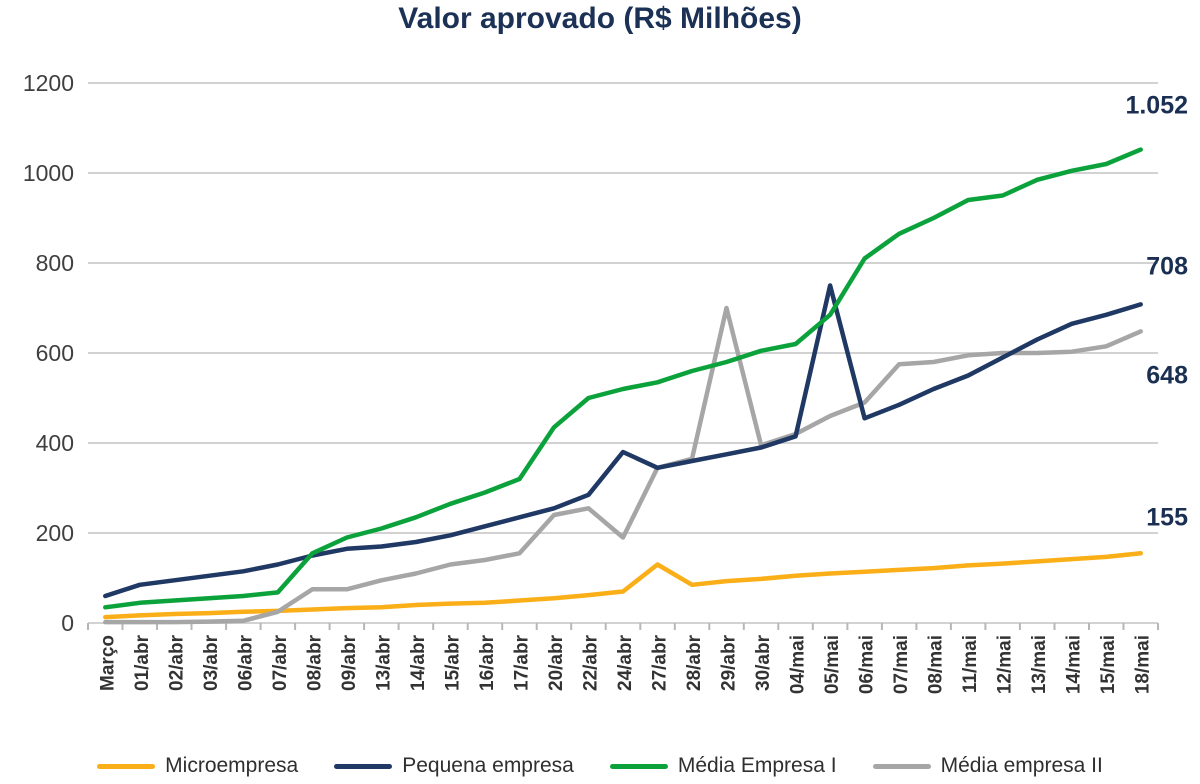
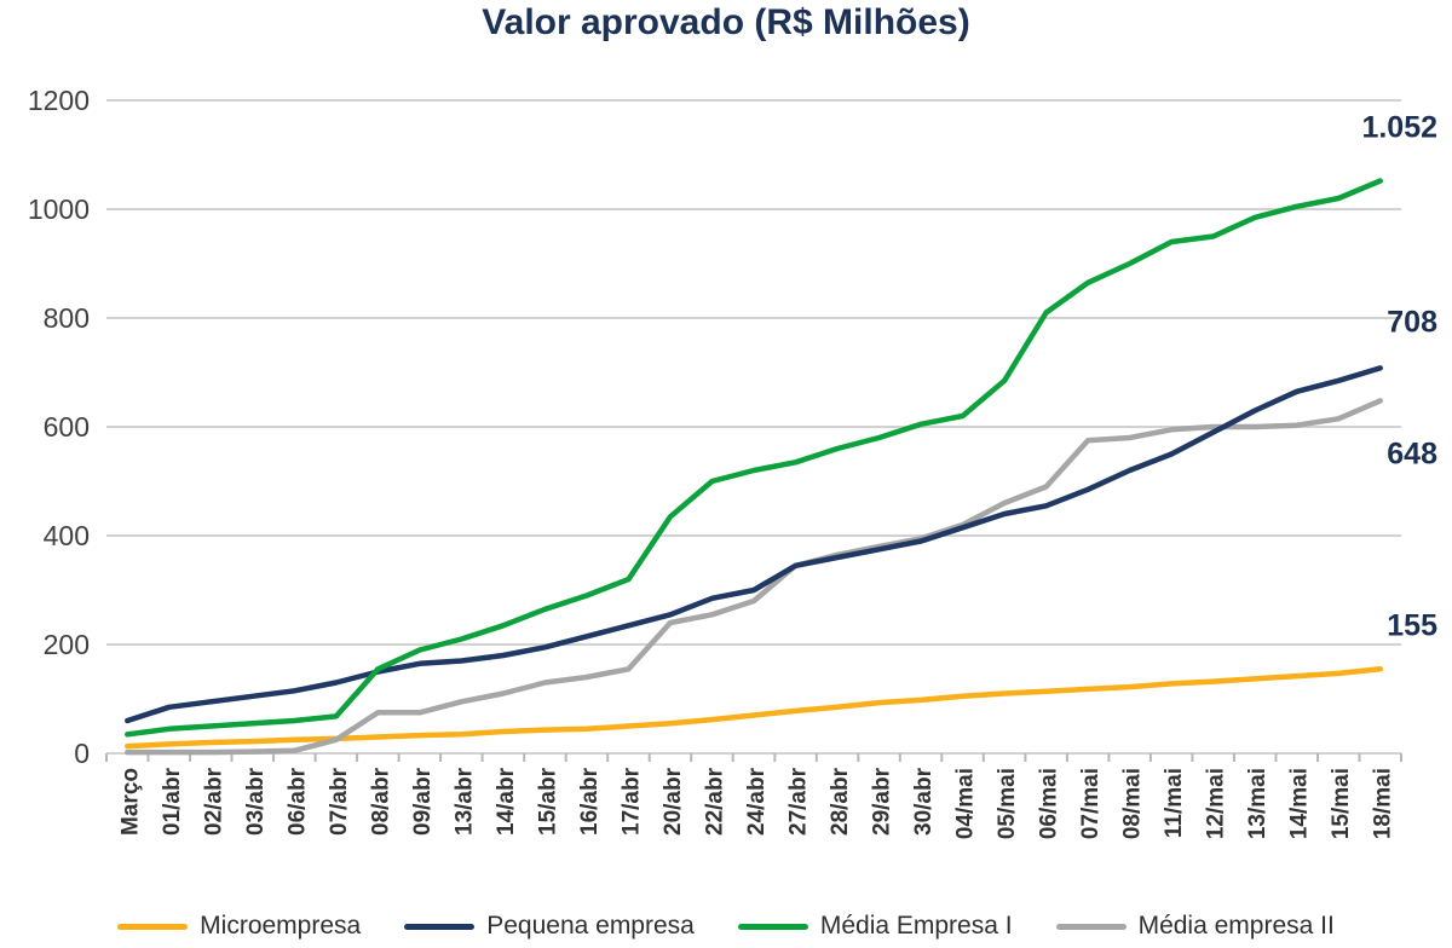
Pequena empresa/24/abr: 380 -> 300
Média empresa II/24/abr: 190 -> 280
Microempresa/27/abr: 130 -> 80
Média empresa II/29/abr: 700 -> 380
Pequena empresa/05/mai: 750 -> 440
